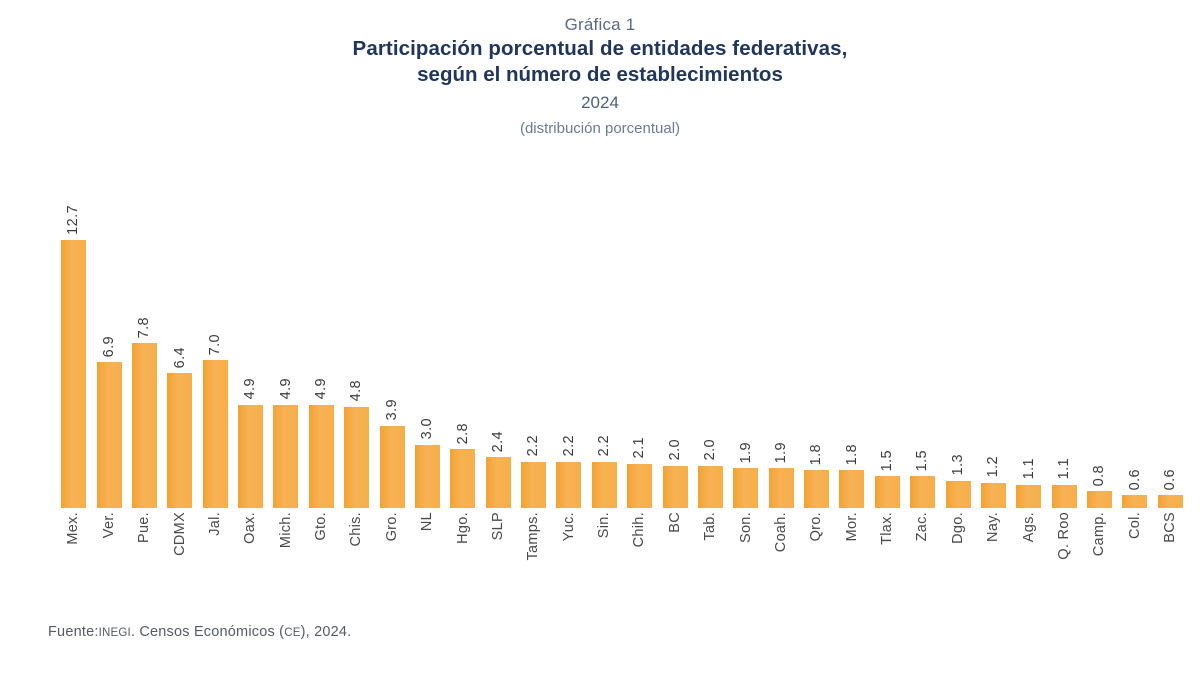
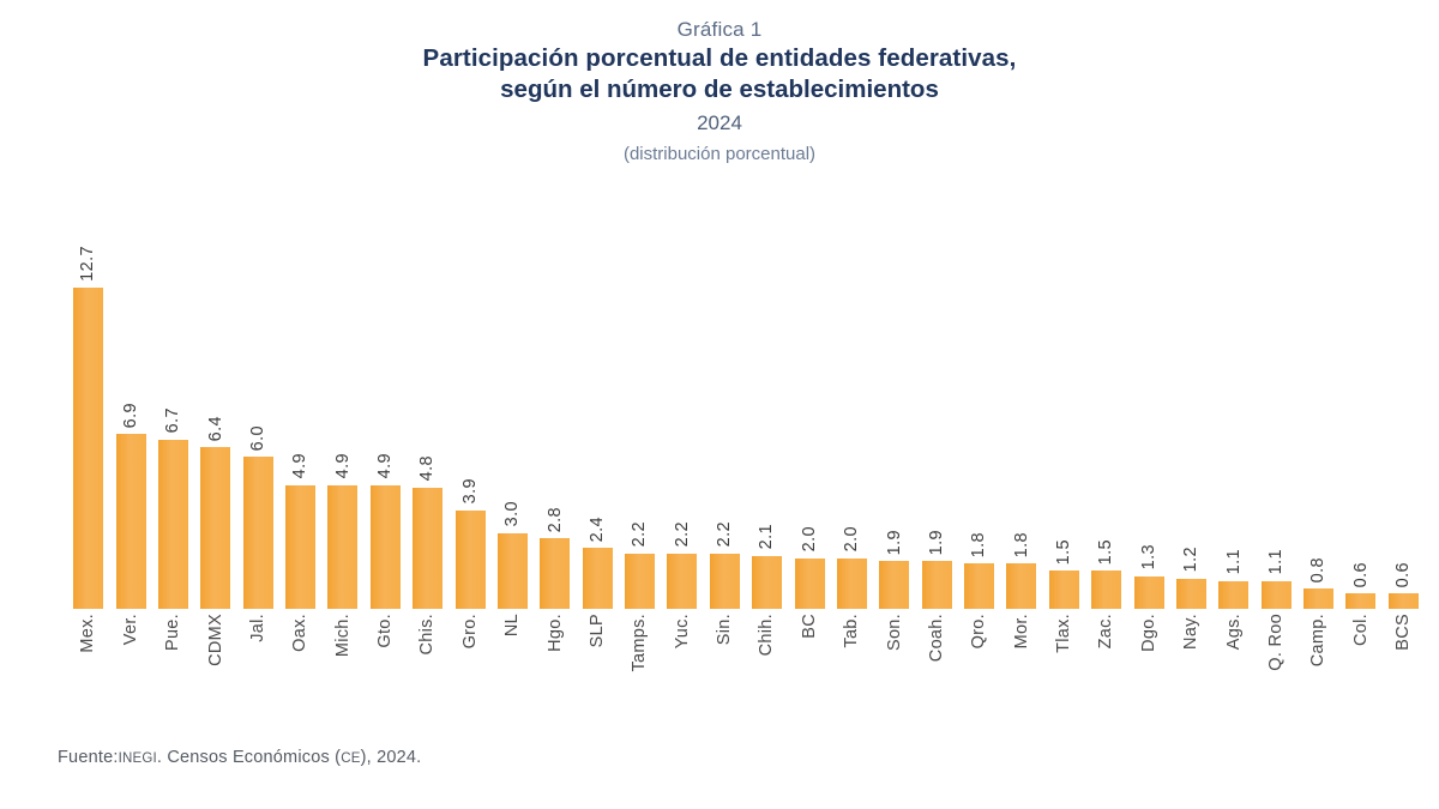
Pue.: 7.8 -> 6.7
Jal.: 7.0 -> 6.0
